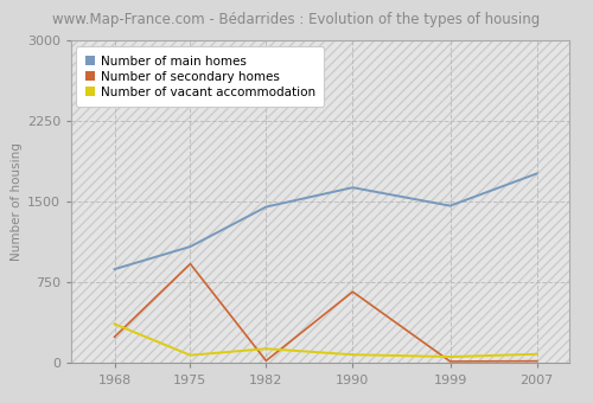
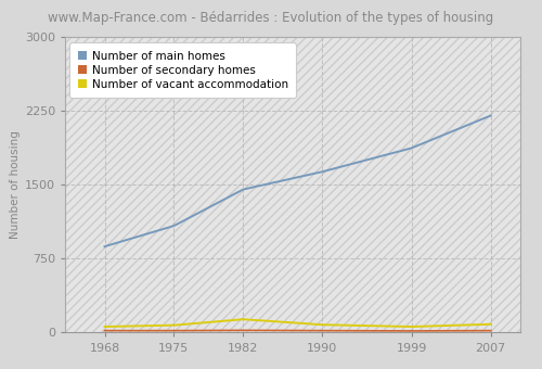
Number of secondary homes/1968: 240 -> 20
Number of vacant accommodation/1968: 360 -> 60
Number of secondary homes/1975: 920 -> 20
Number of secondary homes/1990: 660 -> 20
Number of main homes/1999: 1460 -> 1870
Number of main homes/2007: 1760 -> 2200
